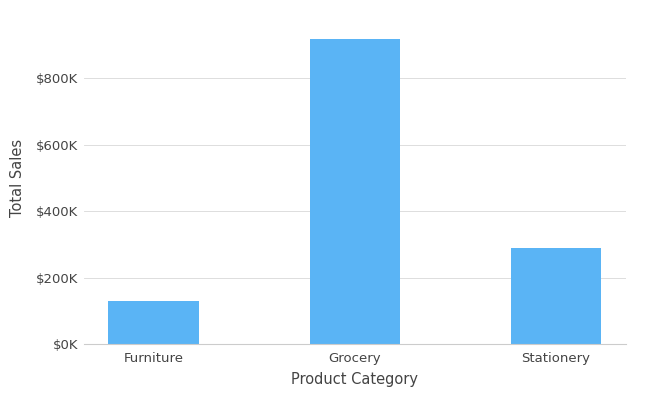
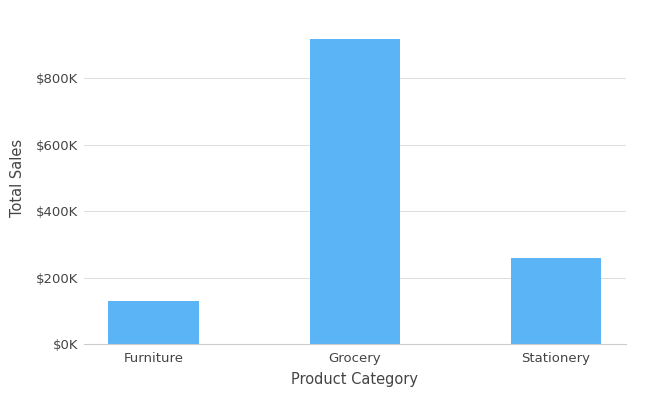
Stationery: $290K -> $260K
